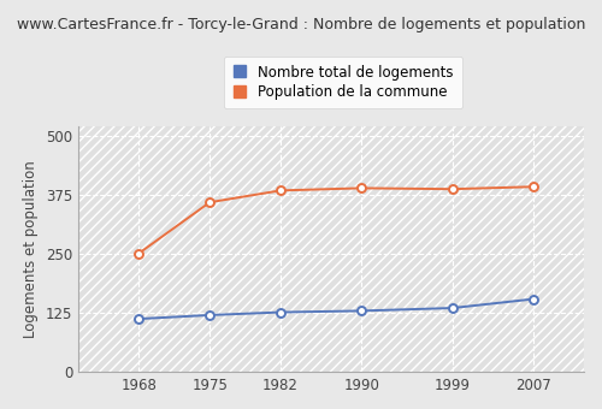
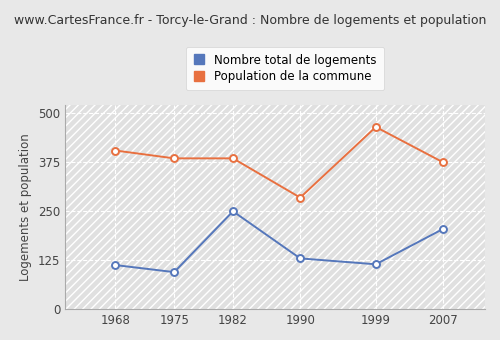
Population de la commune/1968: 252 -> 405
Nombre total de logements/1975: 121 -> 95
Population de la commune/1975: 360 -> 385
Nombre total de logements/1982: 127 -> 250
Population de la commune/1990: 390 -> 285
Nombre total de logements/1999: 136 -> 115
Population de la commune/1999: 388 -> 465
Nombre total de logements/2007: 155 -> 205
Population de la commune/2007: 393 -> 375
